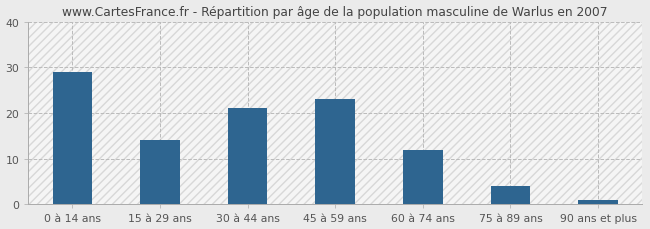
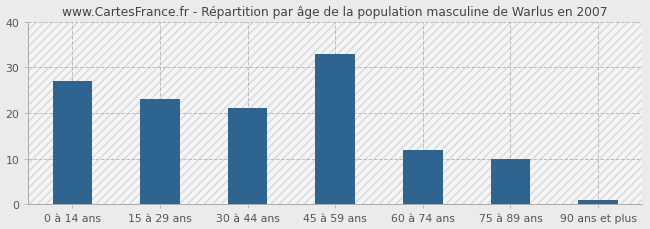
0 à 14 ans: 29 -> 27
15 à 29 ans: 14 -> 23
45 à 59 ans: 23 -> 33
75 à 89 ans: 4 -> 10
